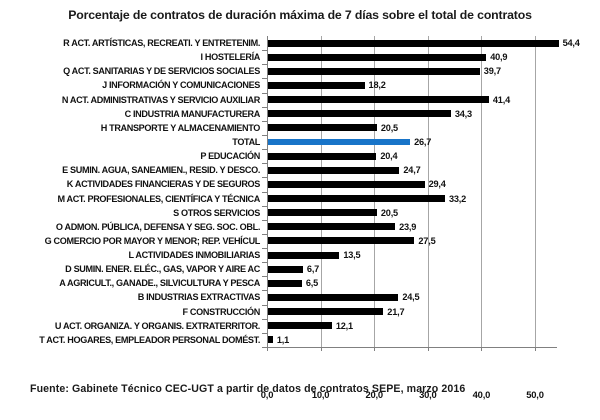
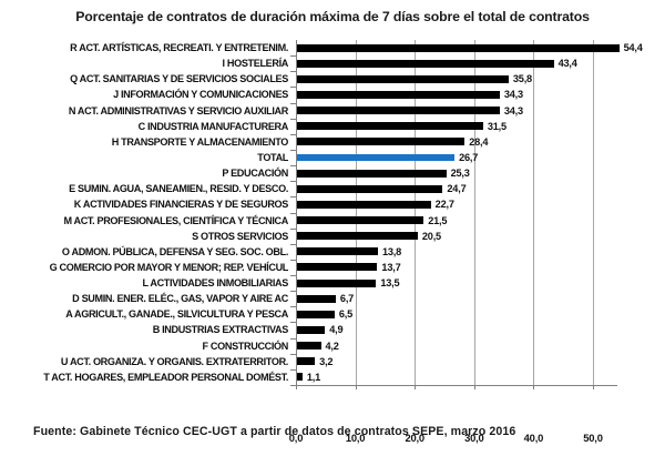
I HOSTELERÍA: 40,9 -> 43,4
Q ACT. SANITARIAS Y DE SERVICIOS SOCIALES: 39,7 -> 35,8
J INFORMACIÓN Y COMUNICACIONES: 18,2 -> 34,3
N ACT. ADMINISTRATIVAS Y SERVICIO AUXILIAR: 41,4 -> 34,3
C INDUSTRIA MANUFACTURERA: 34,3 -> 31,5
H TRANSPORTE Y ALMACENAMIENTO: 20,5 -> 28,4
P EDUCACIÓN: 20,4 -> 25,3
K ACTIVIDADES FINANCIERAS Y DE SEGUROS: 29,4 -> 22,7
M ACT. PROFESIONALES, CIENTÍFICA Y TÉCNICA: 33,2 -> 21,5
O ADMON. PÚBLICA, DEFENSA Y SEG. SOC. OBL.: 23,9 -> 13,8
G COMERCIO POR MAYOR Y MENOR; REP. VEHÍCUL: 27,5 -> 13,7
B INDUSTRIAS EXTRACTIVAS: 24,5 -> 4,9
F CONSTRUCCIÓN: 21,7 -> 4,2
U ACT. ORGANIZA. Y ORGANIS. EXTRATERRITOR.: 12,1 -> 3,2
